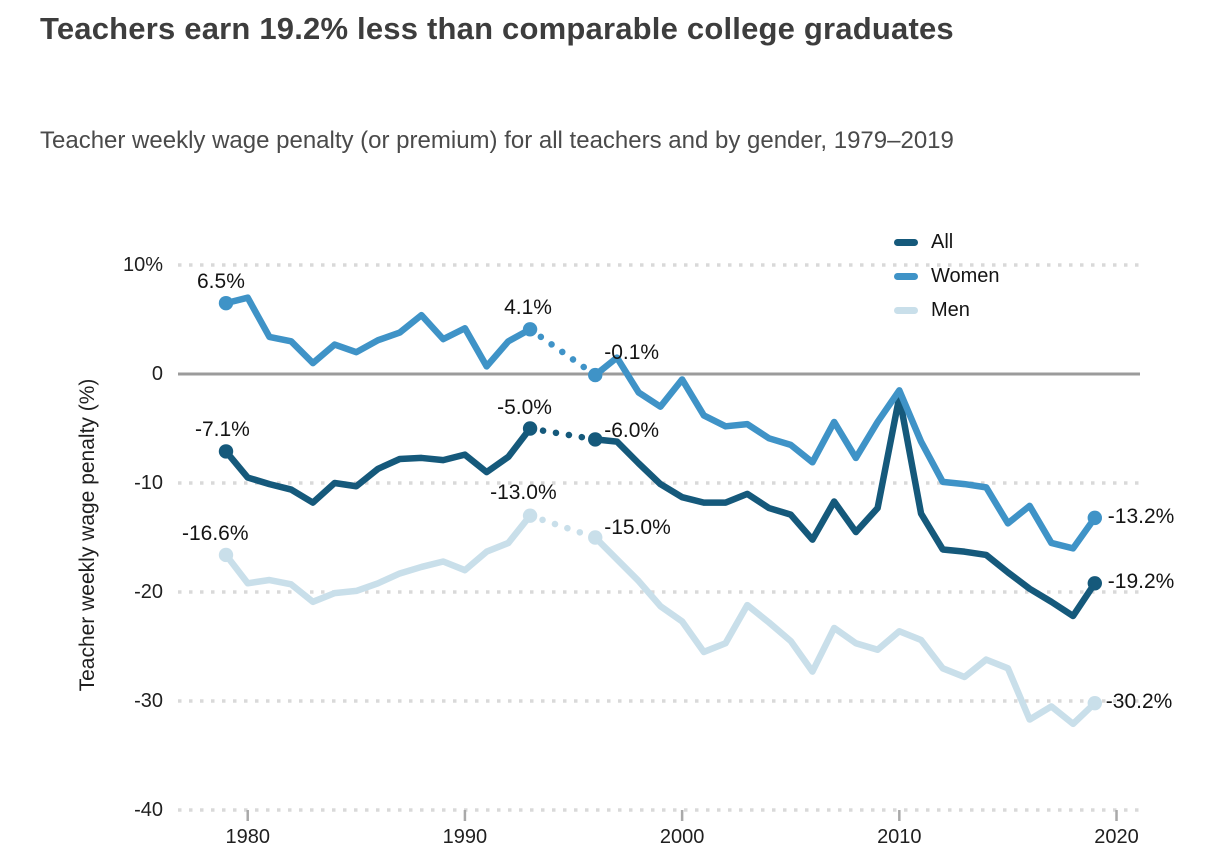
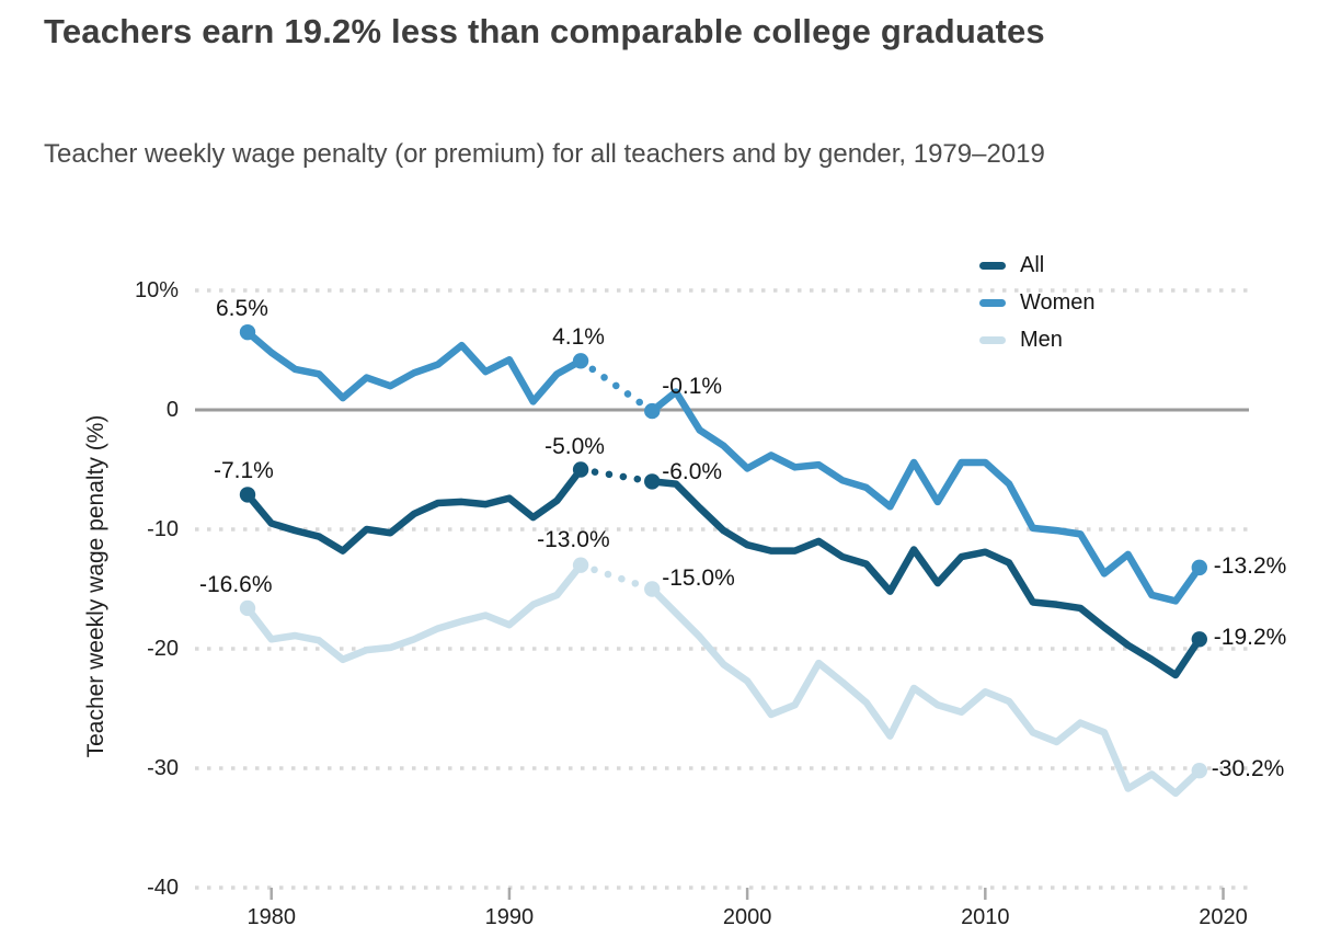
Women/1980: 7.0% -> 4.8%
Women/2000: -0.5% -> -4.9%
All/2010: -2.1% -> -11.9%
Women/2010: -1.5% -> -4.4%
